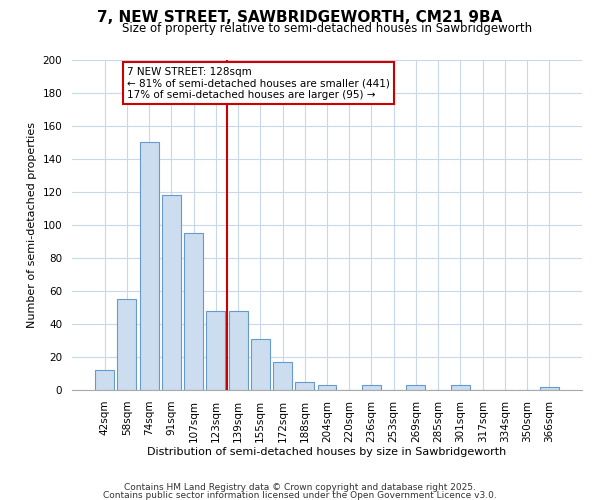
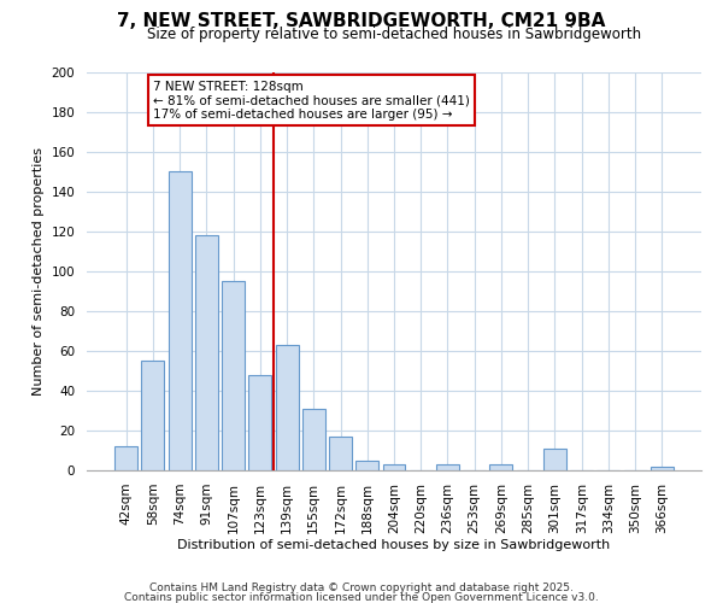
139sqm: 48 -> 63
301sqm: 3 -> 11
